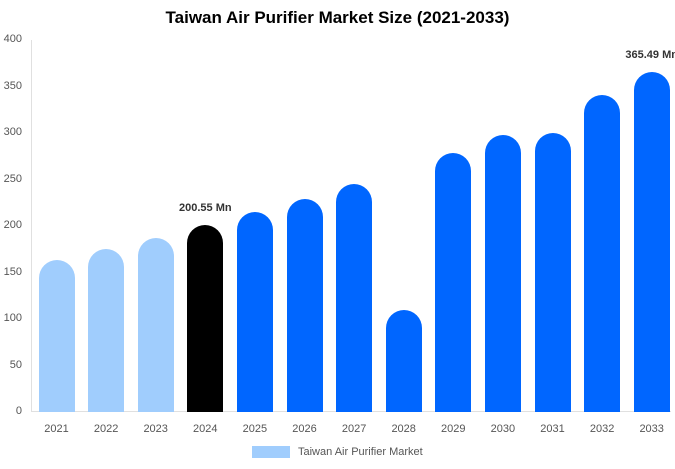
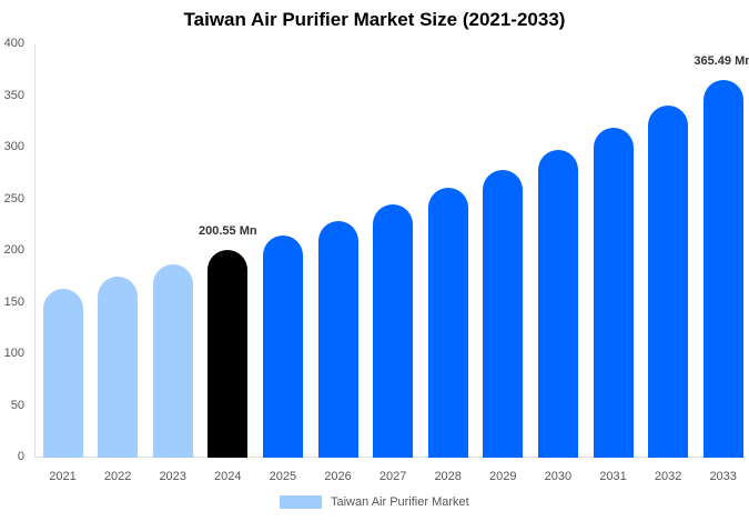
2028: 110 -> 260
2031: 300 -> 320
